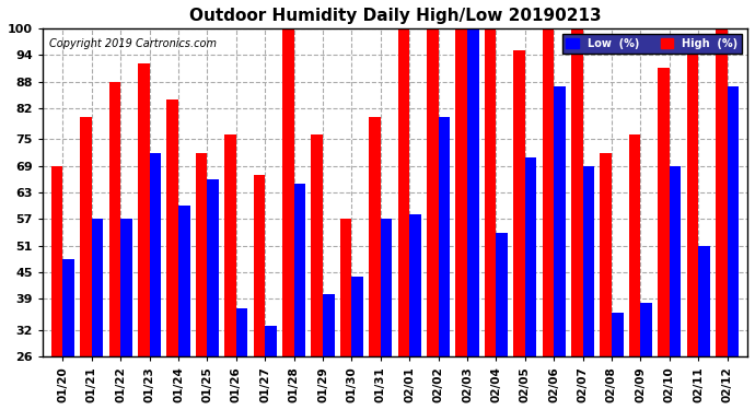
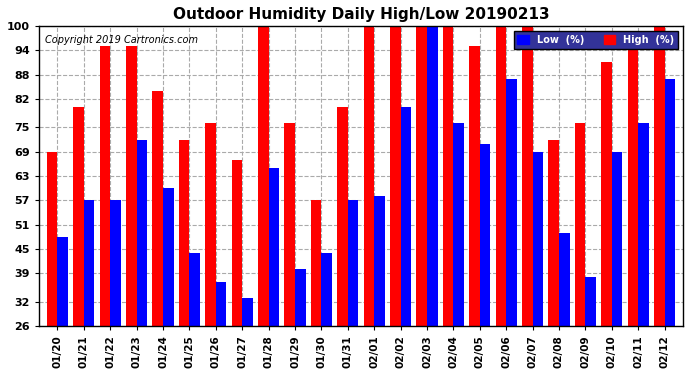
High (%)/01/22: 88 -> 95
High (%)/01/23: 92 -> 95
Low (%)/01/25: 66 -> 44
Low (%)/02/04: 54 -> 76
Low (%)/02/08: 36 -> 49
Low (%)/02/11: 51 -> 76
